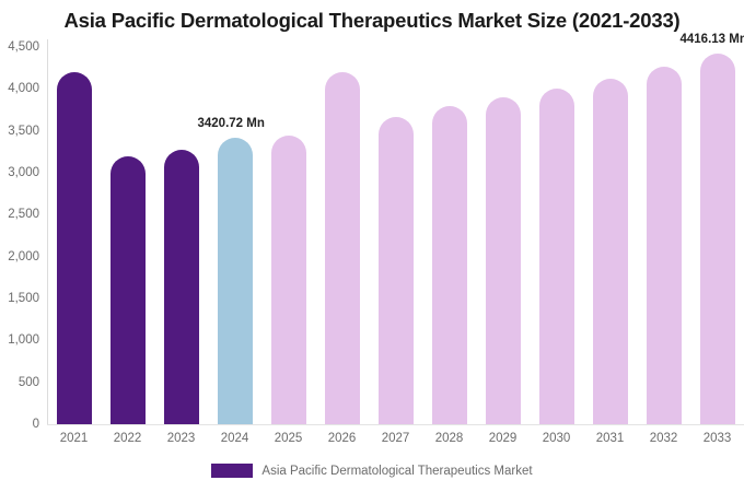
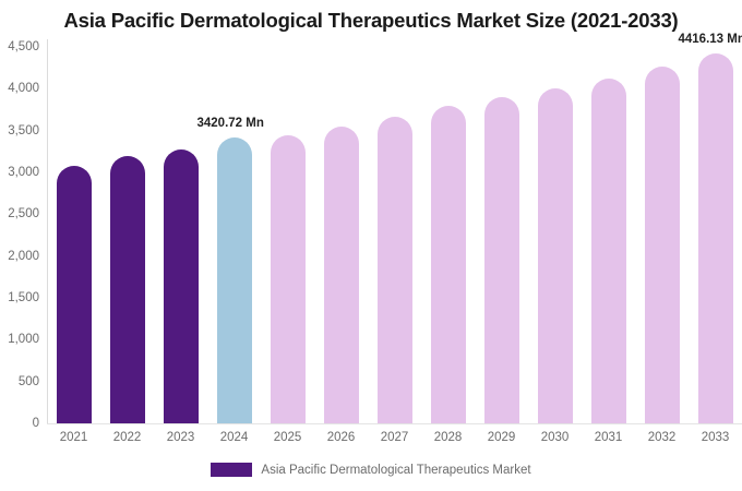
2021: 4200 -> 3100
2026: 4200 -> 3600
